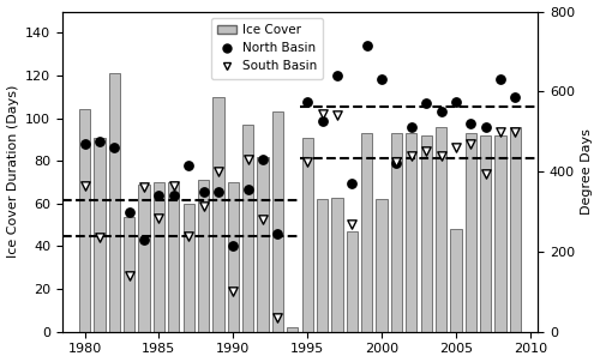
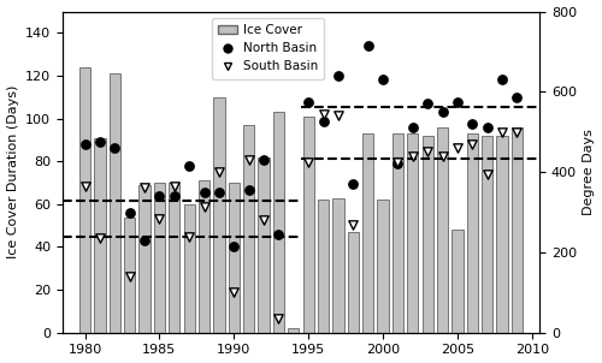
Ice Cover/1980: 104 -> 124
Ice Cover/1995: 91 -> 101
